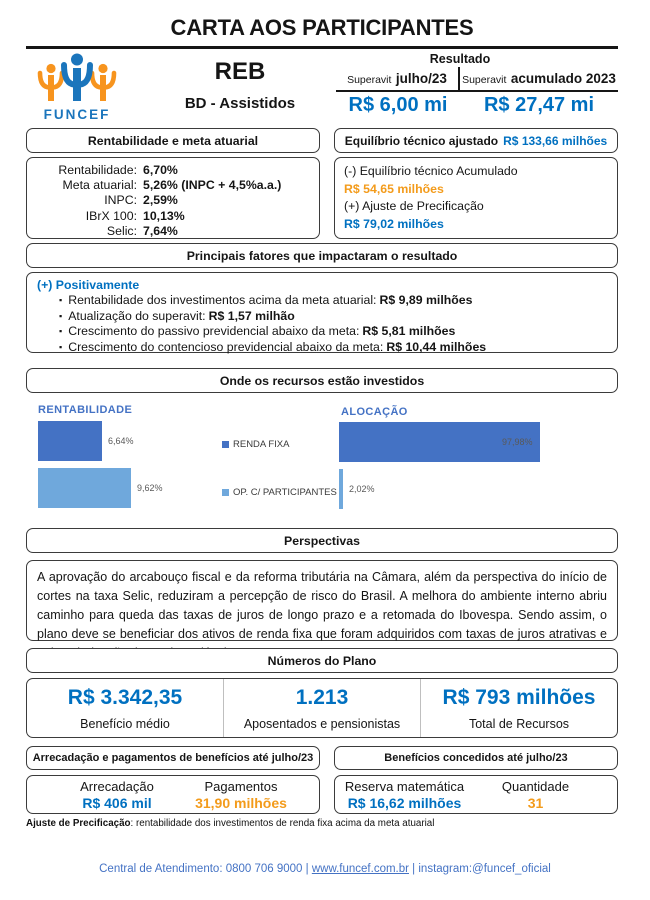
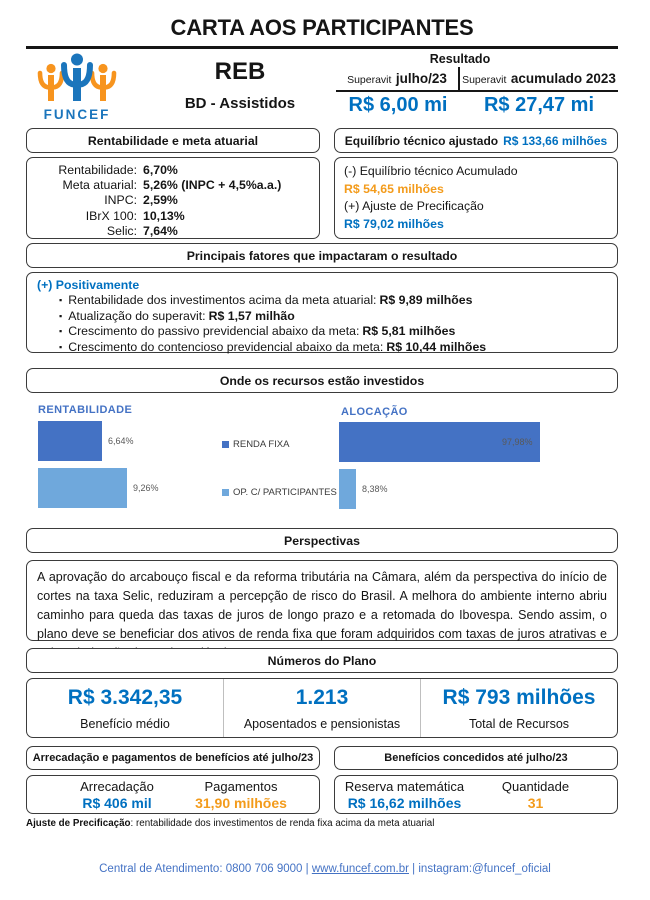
RENTABILIDADE/OP. C/ PARTICIPANTES: 9,62% -> 9,26%
ALOCAÇÃO/OP. C/ PARTICIPANTES: 2,02% -> 8,38%
